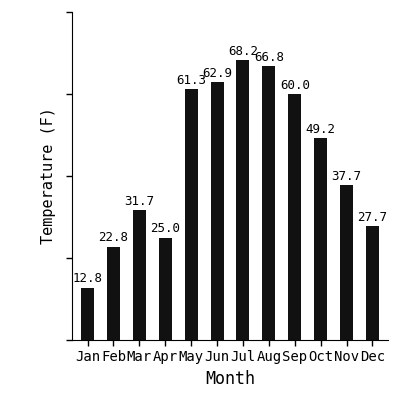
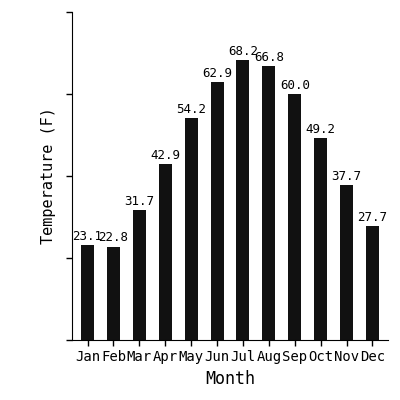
Jan: 12.8 -> 23.1
Apr: 25.0 -> 42.9
May: 61.3 -> 54.2
